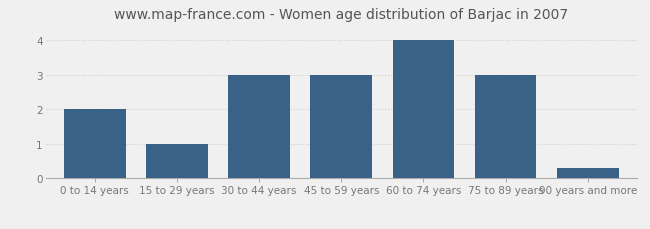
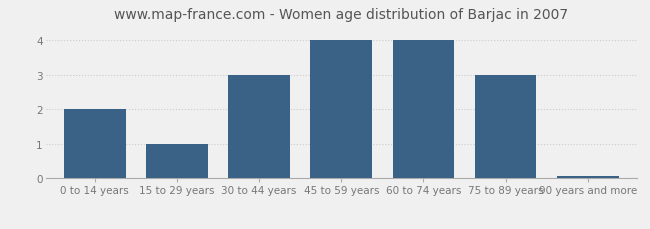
45 to 59 years: 3.00 -> 4.00
90 years and more: 0.30 -> 0.07
